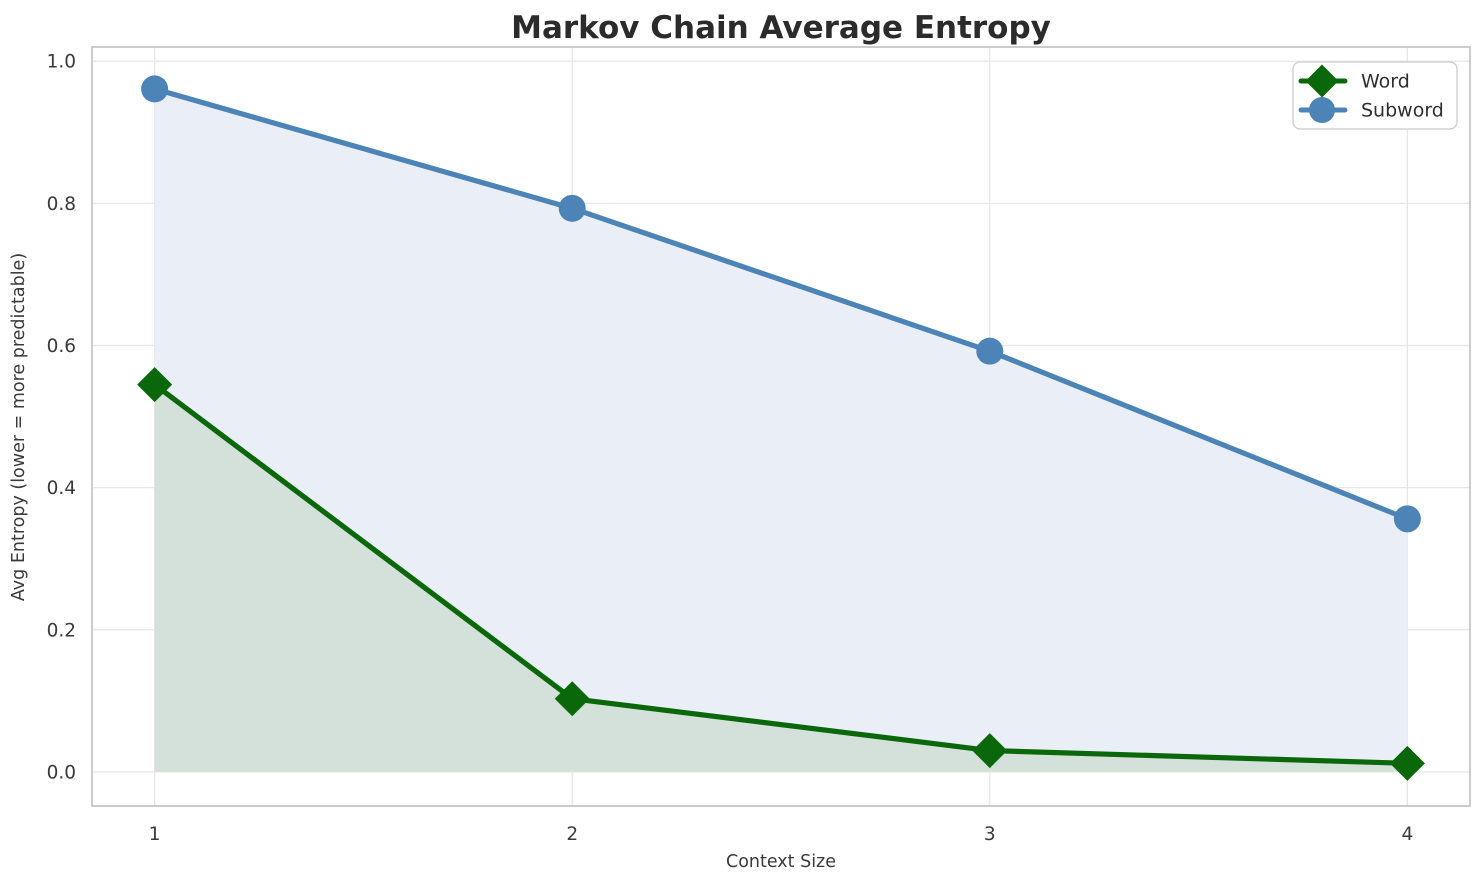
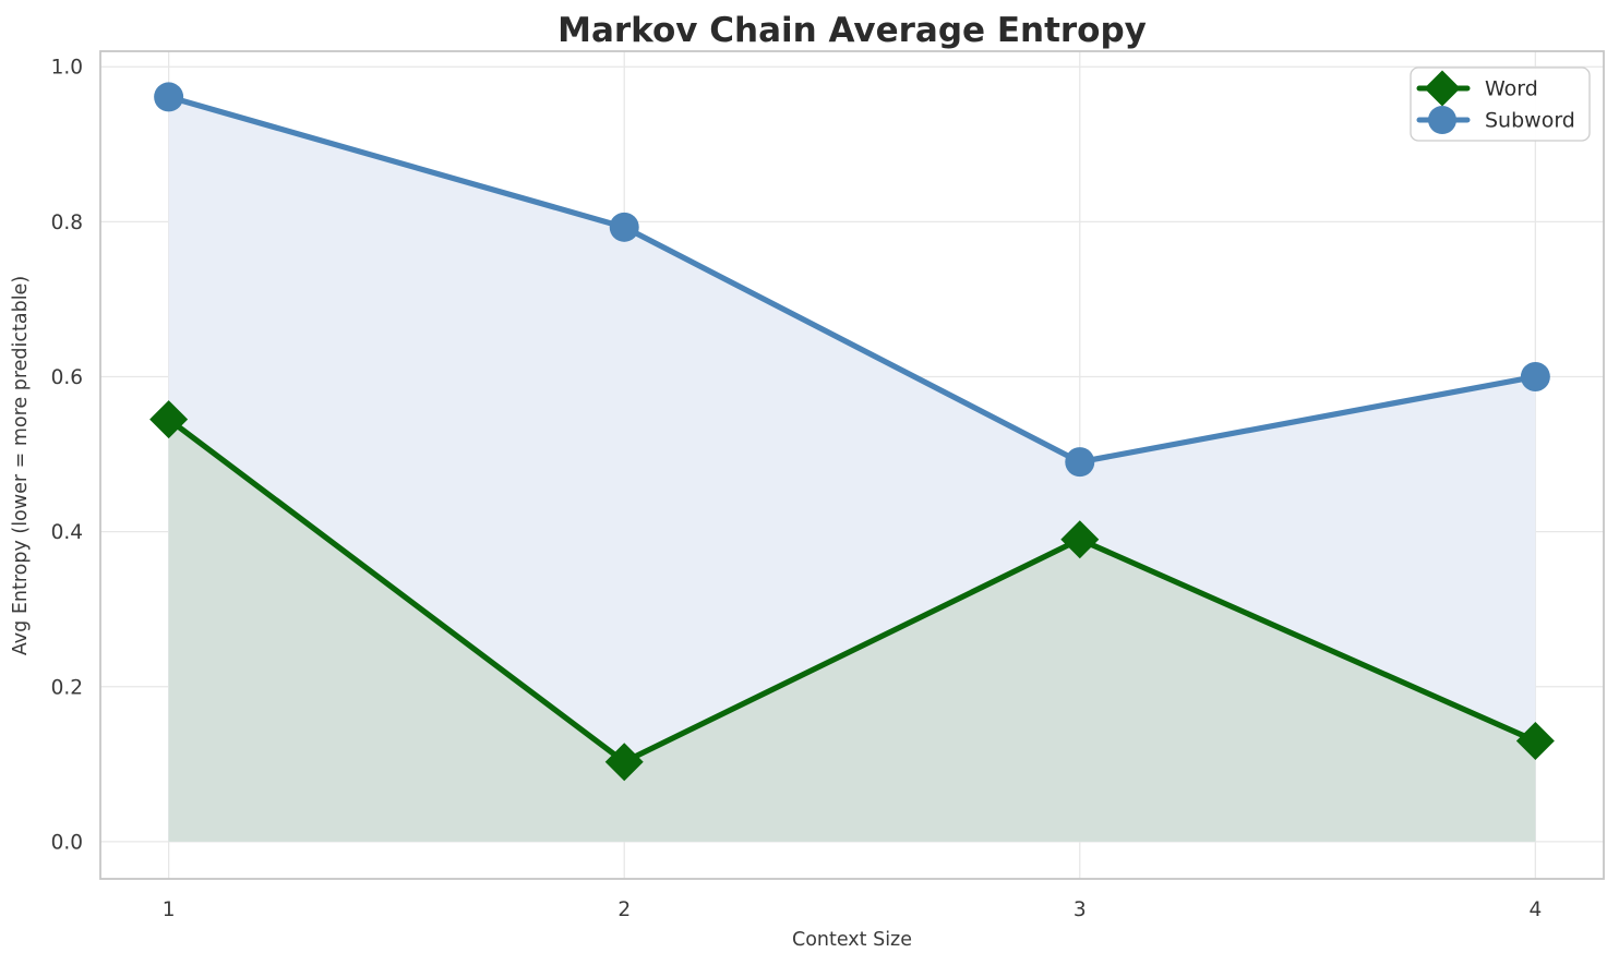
Word/3: 0.03 -> 0.39
Subword/3: 0.59 -> 0.49
Word/4: 0.01 -> 0.13
Subword/4: 0.36 -> 0.60
